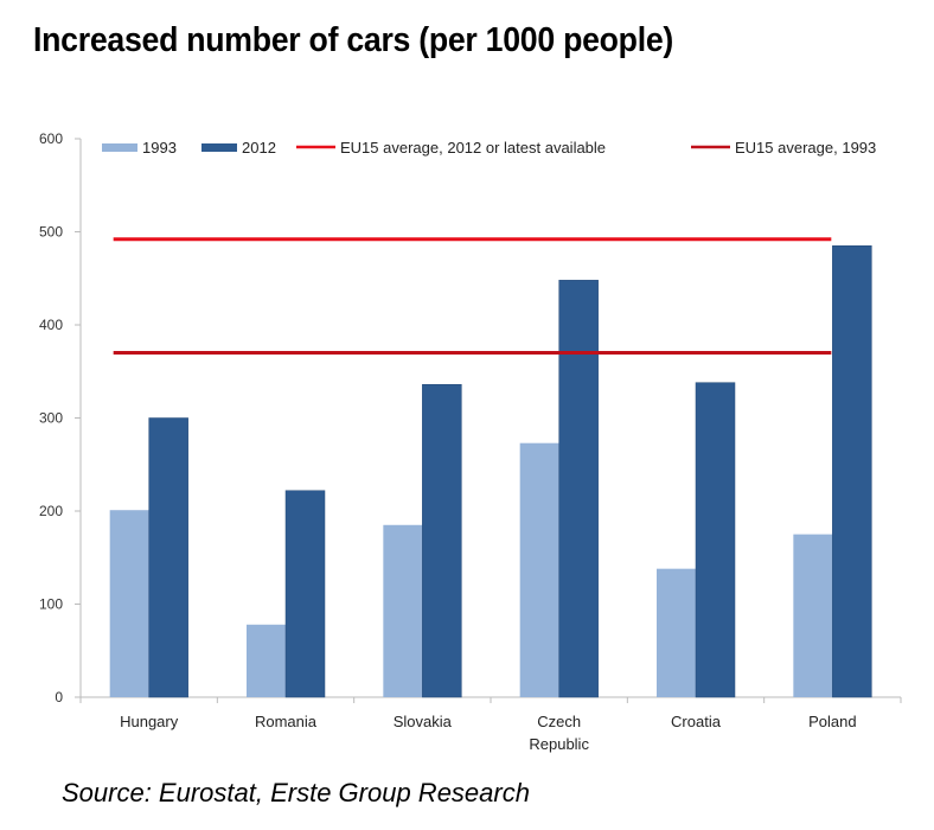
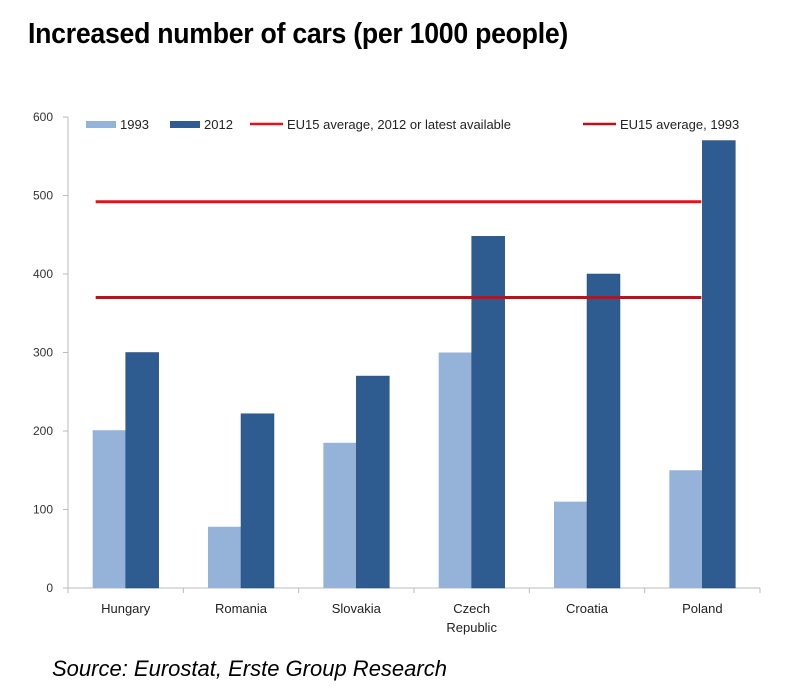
2012/Slovakia: 340 -> 270
1993/Czech Republic: 270 -> 300
1993/Croatia: 140 -> 110
2012/Croatia: 340 -> 400
1993/Poland: 180 -> 150
2012/Poland: 480 -> 570
